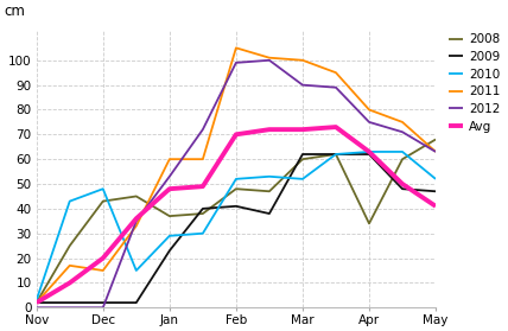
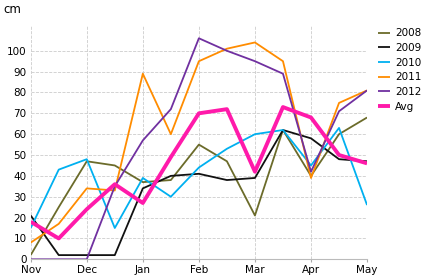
2009/Nov: 2 -> 21
2010/Nov: 3 -> 15
2011/Nov: 2 -> 8
Avg/Nov: 2 -> 18
2008/Dec: 43 -> 47
2011/Dec: 15 -> 34
Avg/Dec: 20 -> 24
2009/Jan: 23 -> 34
2010/Jan: 29 -> 39
2011/Jan: 60 -> 89
2012/Jan: 53 -> 57
Avg/Jan: 48 -> 27
2008/Feb: 48 -> 55
2010/Feb: 52 -> 44
2011/Feb: 105 -> 95
2012/Feb: 99 -> 106
2008/Mar: 60 -> 21
2009/Mar: 62 -> 39
2010/Mar: 52 -> 60
2011/Mar: 100 -> 104
2012/Mar: 90 -> 95
Avg/Mar: 72 -> 42
2008/Apr: 34 -> 40
2009/Apr: 62 -> 58
2010/Apr: 63 -> 45
2011/Apr: 80 -> 39
2012/Apr: 75 -> 42
Avg/Apr: 63 -> 68
2010/May: 52 -> 26
2011/May: 63 -> 81
2012/May: 63 -> 81
Avg/May: 41 -> 46
